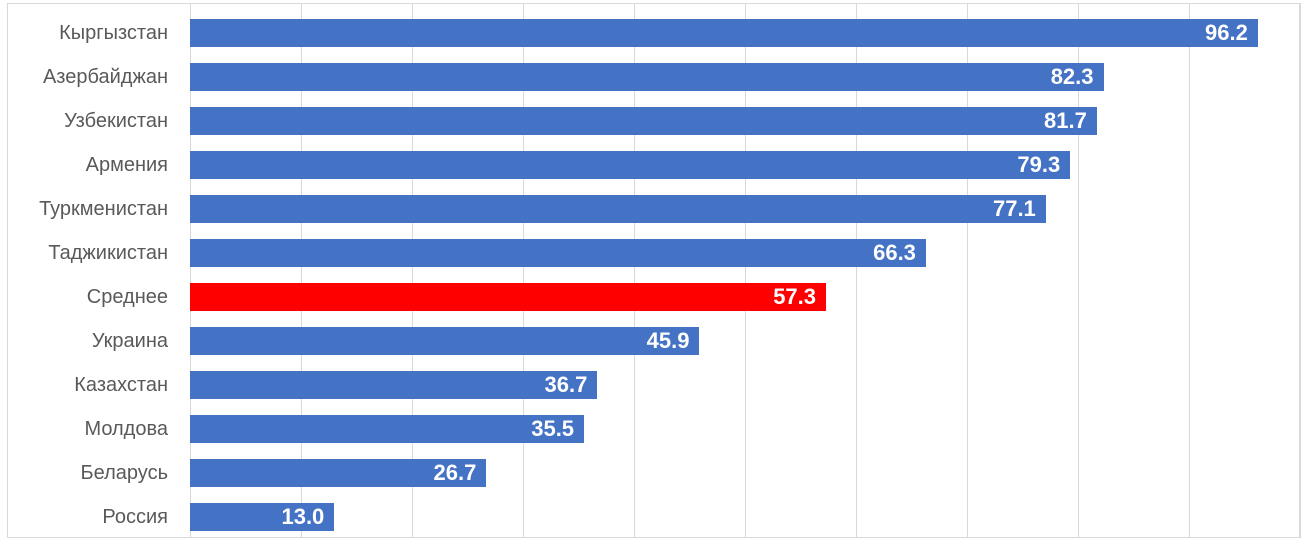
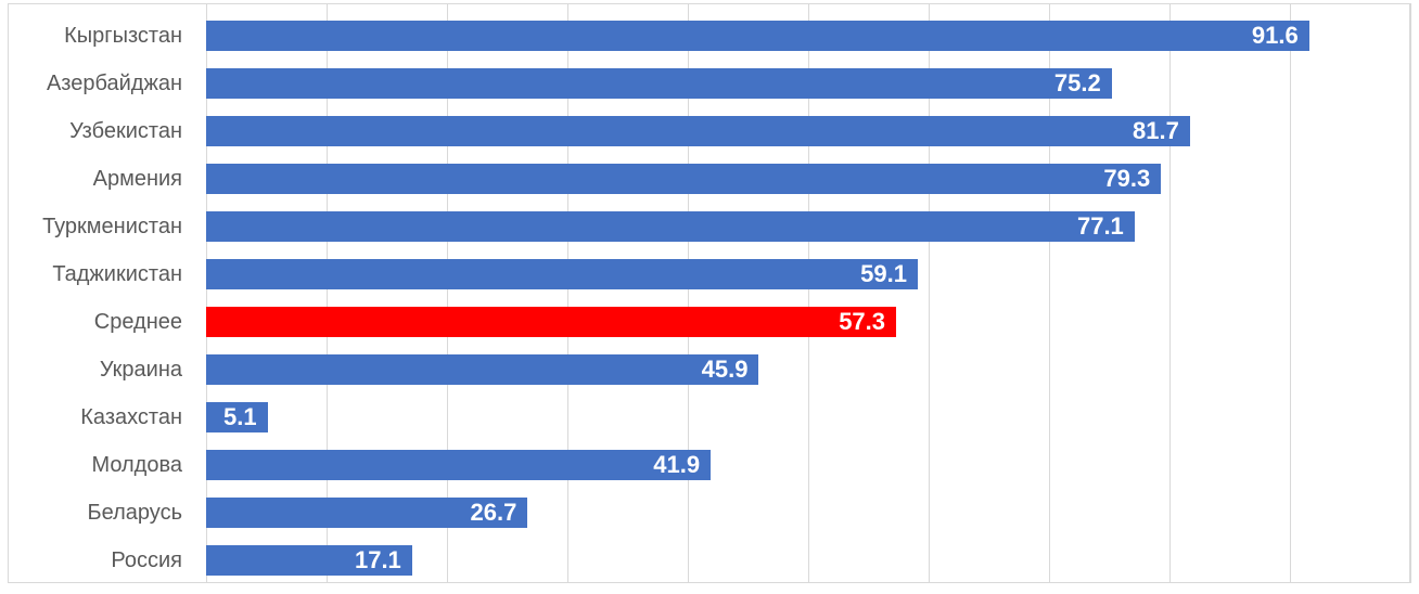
Кыргызстан: 96.2 -> 91.6
Азербайджан: 82.3 -> 75.2
Таджикистан: 66.3 -> 59.1
Казахстан: 36.7 -> 5.1
Молдова: 35.5 -> 41.9
Россия: 13.0 -> 17.1
